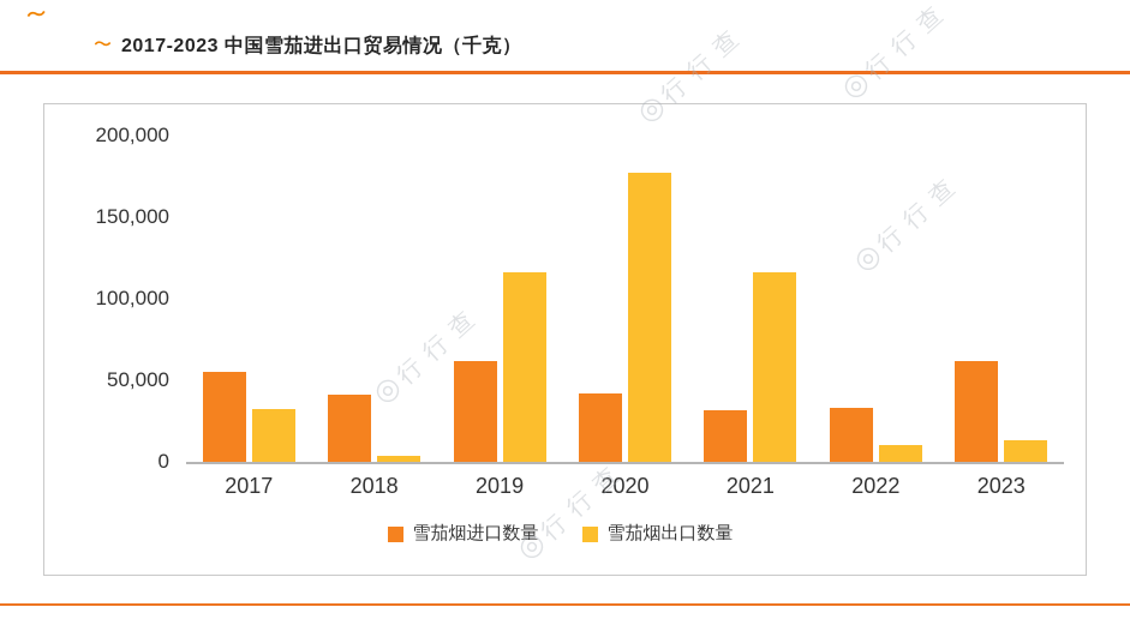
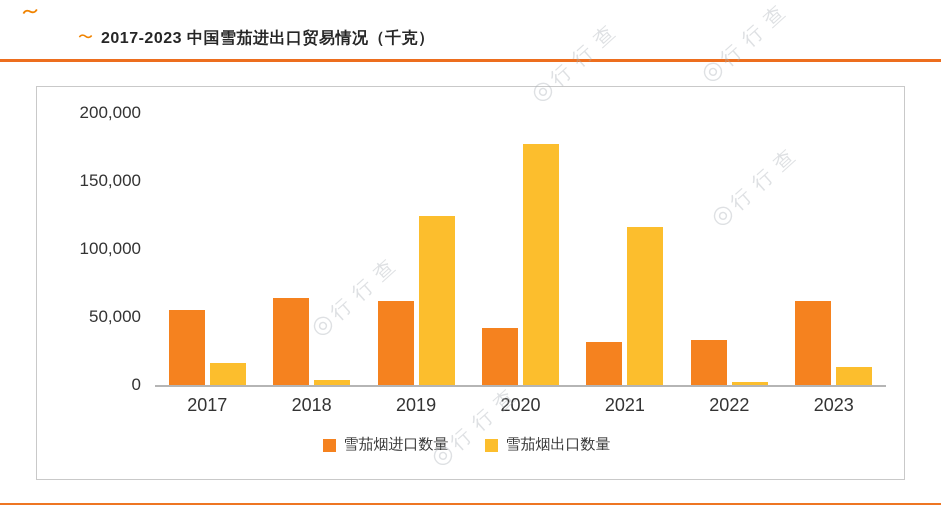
雪茄烟出口数量/2017: 32000 -> 16000
雪茄烟进口数量/2018: 41000 -> 64000
雪茄烟出口数量/2019: 116000 -> 124000
雪茄烟出口数量/2022: 10000 -> 2000
